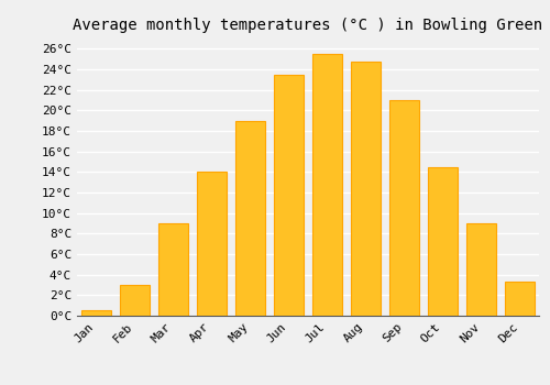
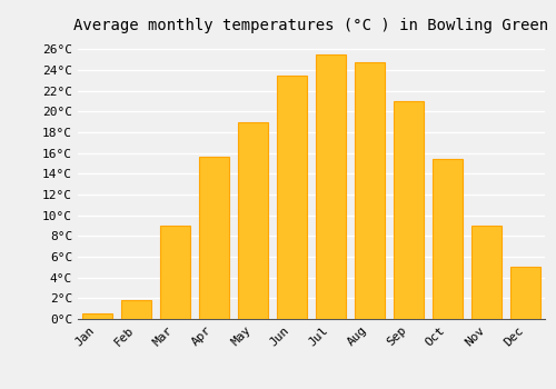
Feb: 3.0°C -> 1.8°C
Apr: 14.0°C -> 15.6°C
Oct: 14.5°C -> 15.4°C
Dec: 3.3°C -> 5.0°C
